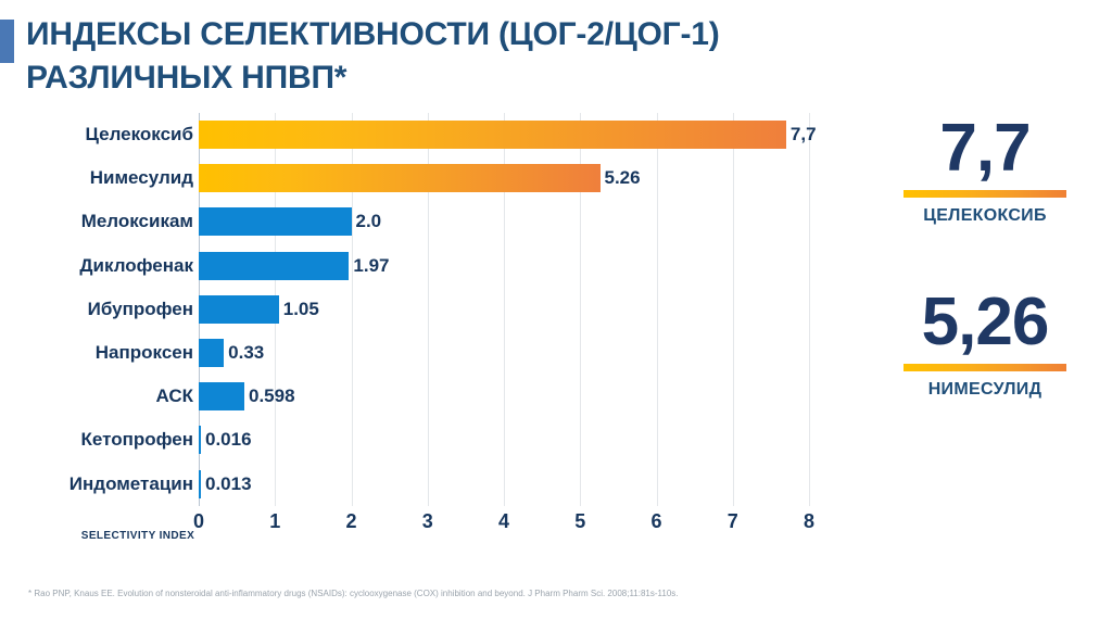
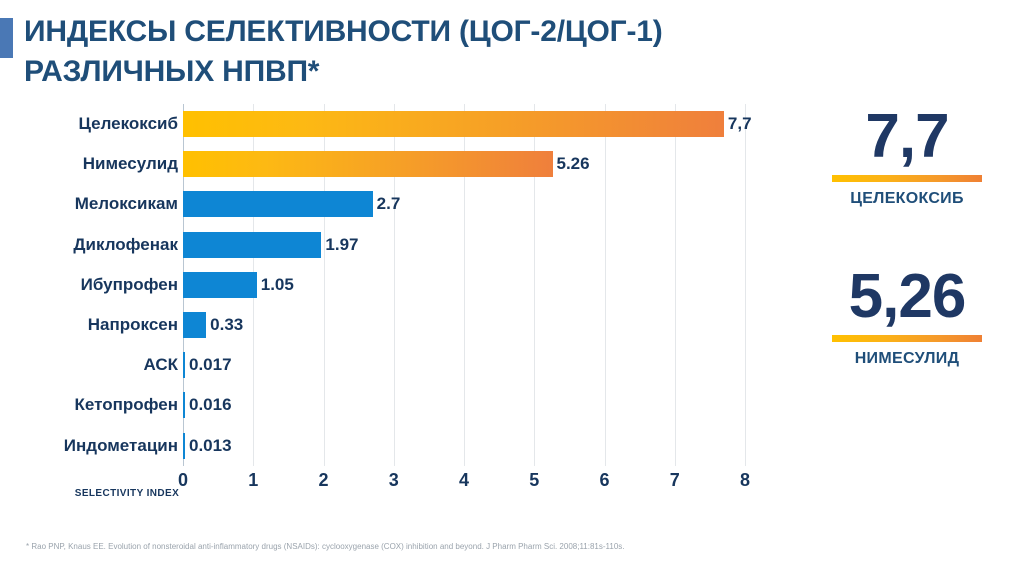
Мелоксикам: 2.0 -> 2.7
АСК: 0.598 -> 0.017
